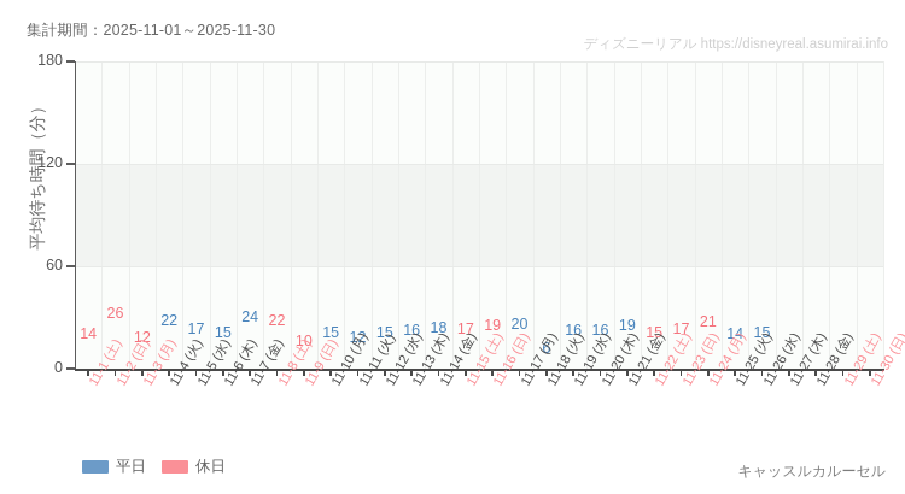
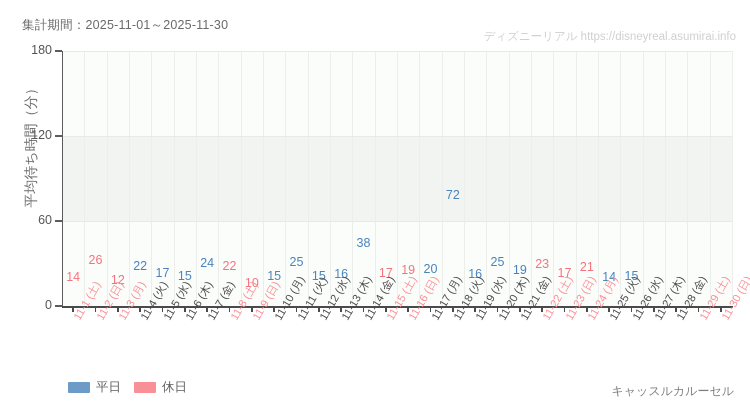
11-11 (火): 12 -> 25
11-14 (金): 18 -> 38
11-18 (火): 6 -> 72
11-20 (木): 16 -> 25
11-22 (土): 15 -> 23
